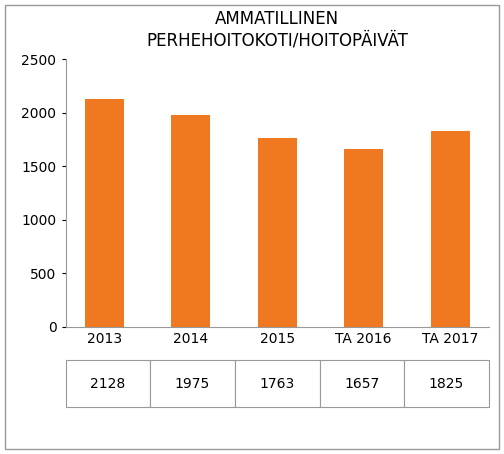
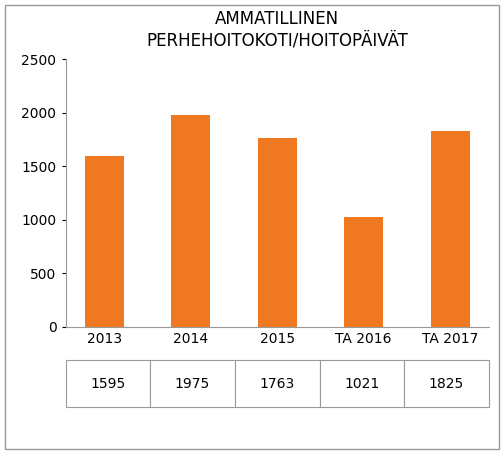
2013: 2128 -> 1595
TA 2016: 1657 -> 1021
